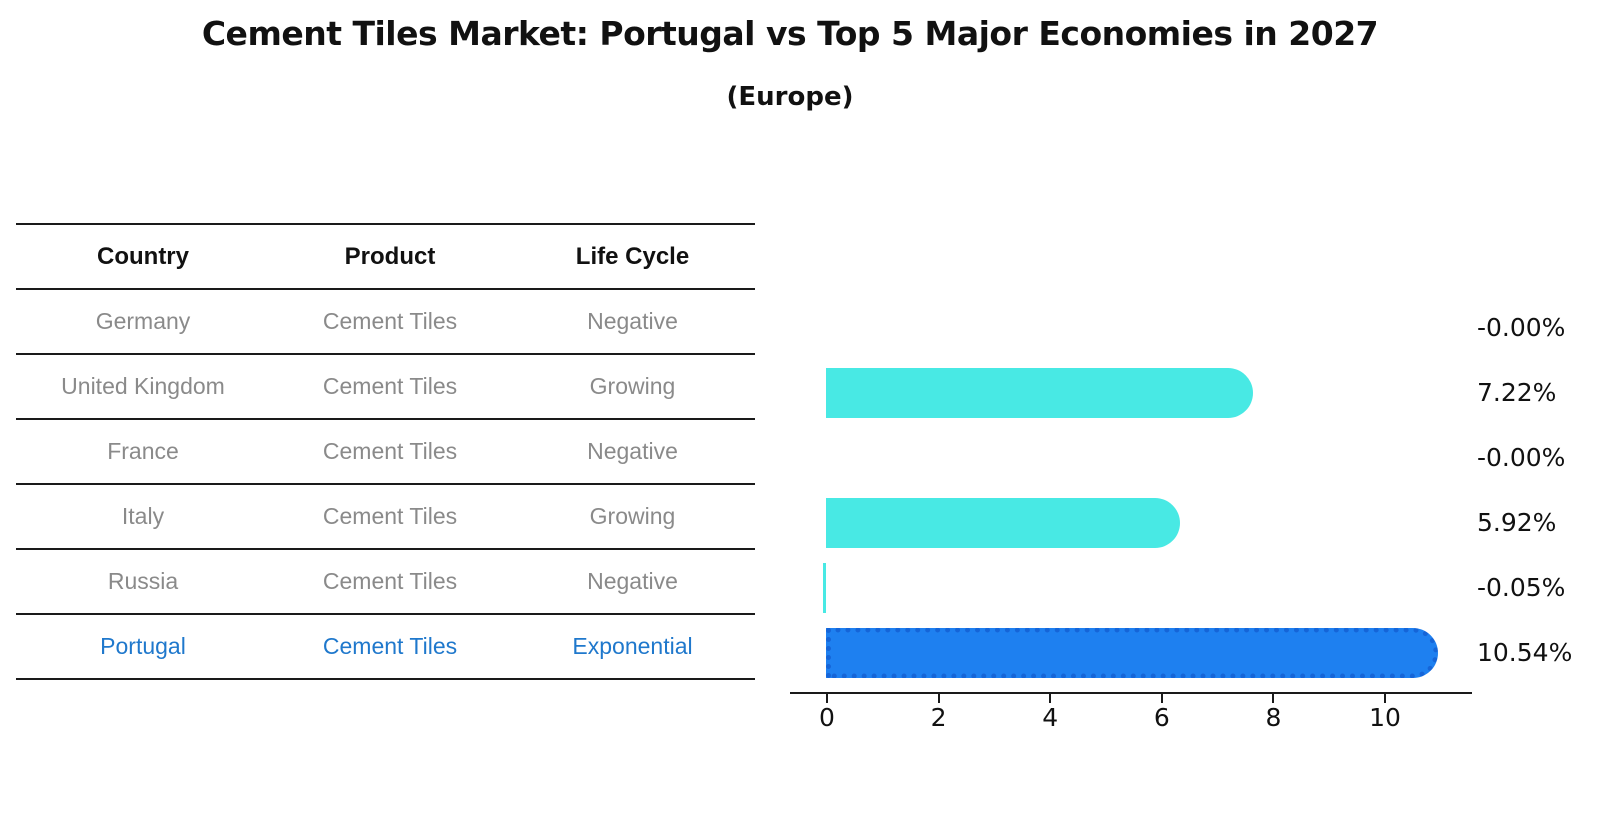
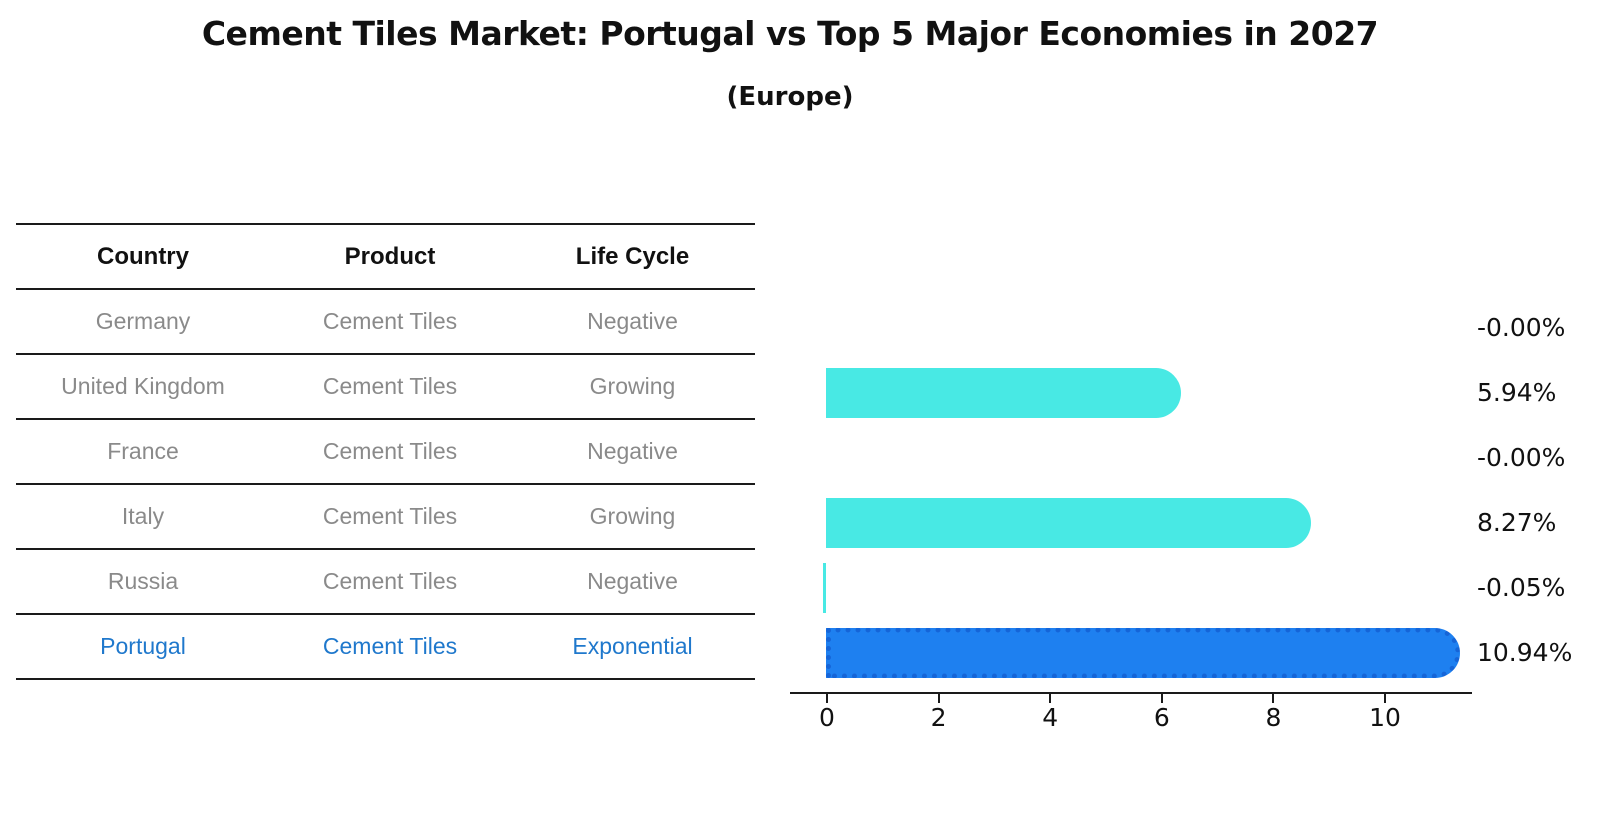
United Kingdom: 7.22% -> 5.94%
Italy: 5.92% -> 8.27%
Portugal: 10.54% -> 10.94%
